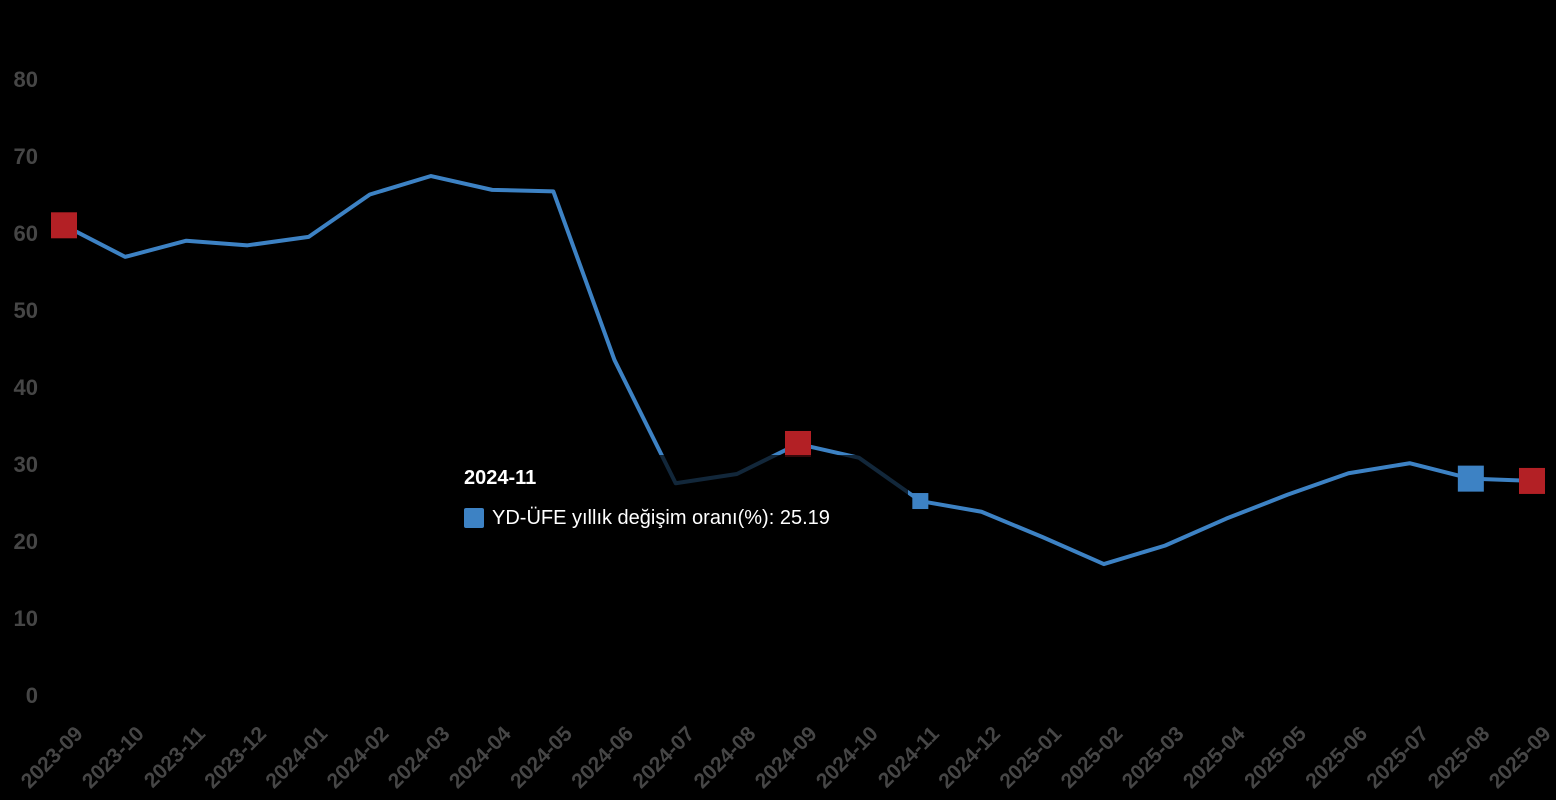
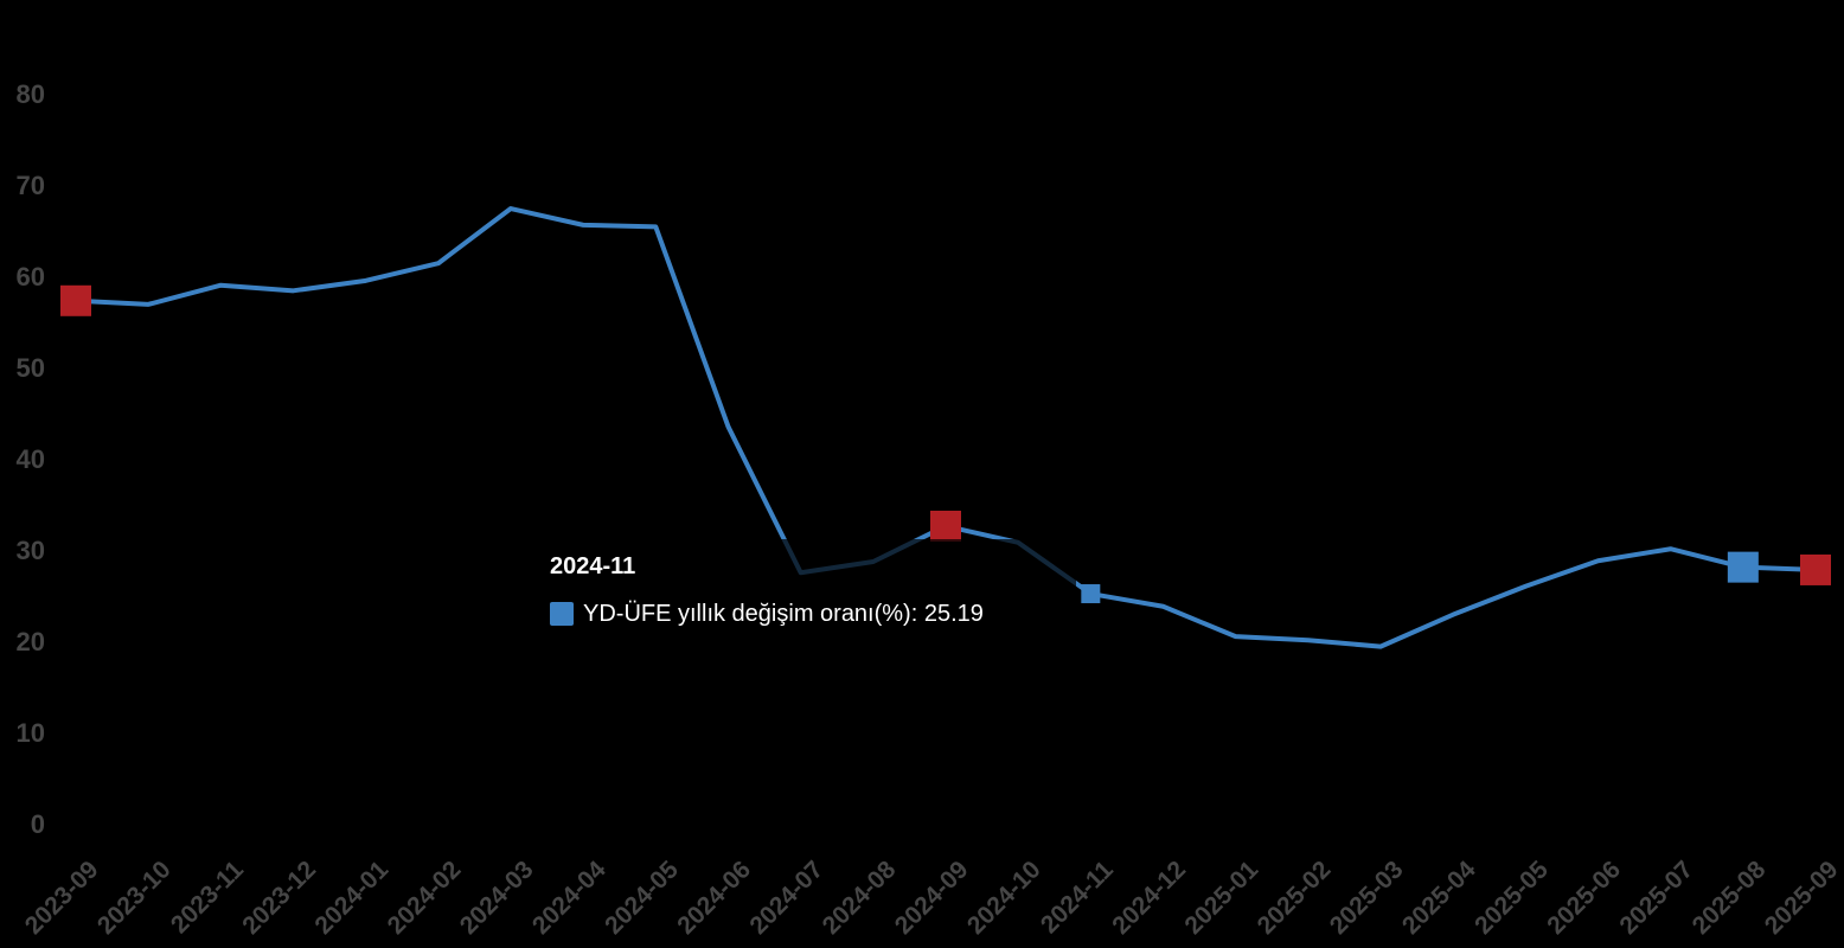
2023-09: 61 -> 57
2024-02: 65 -> 61
2025-02: 17 -> 20
